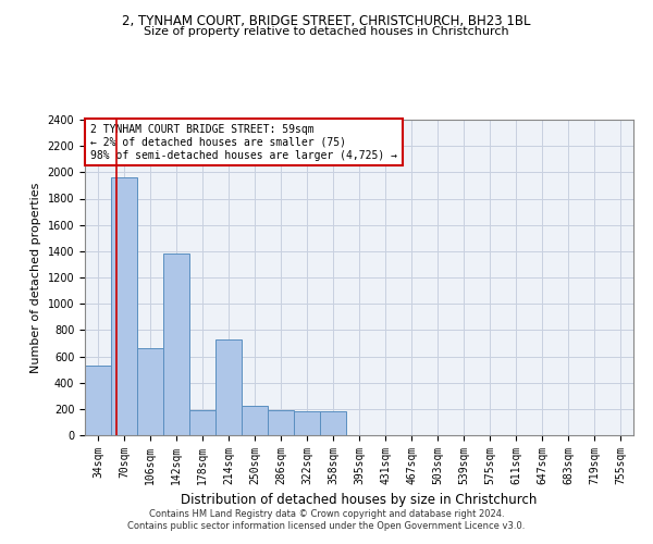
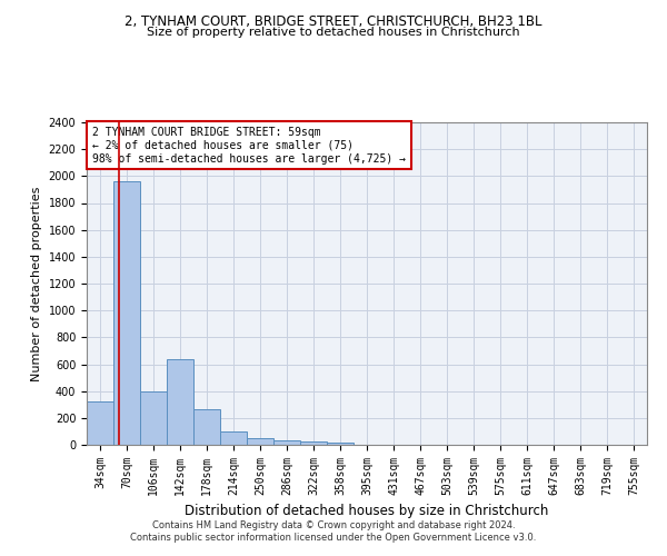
34sqm: 530 -> 320
106sqm: 660 -> 400
142sqm: 1380 -> 640
178sqm: 190 -> 260
214sqm: 730 -> 100
250sqm: 220 -> 50
286sqm: 190 -> 40
322sqm: 180 -> 20
358sqm: 180 -> 20
